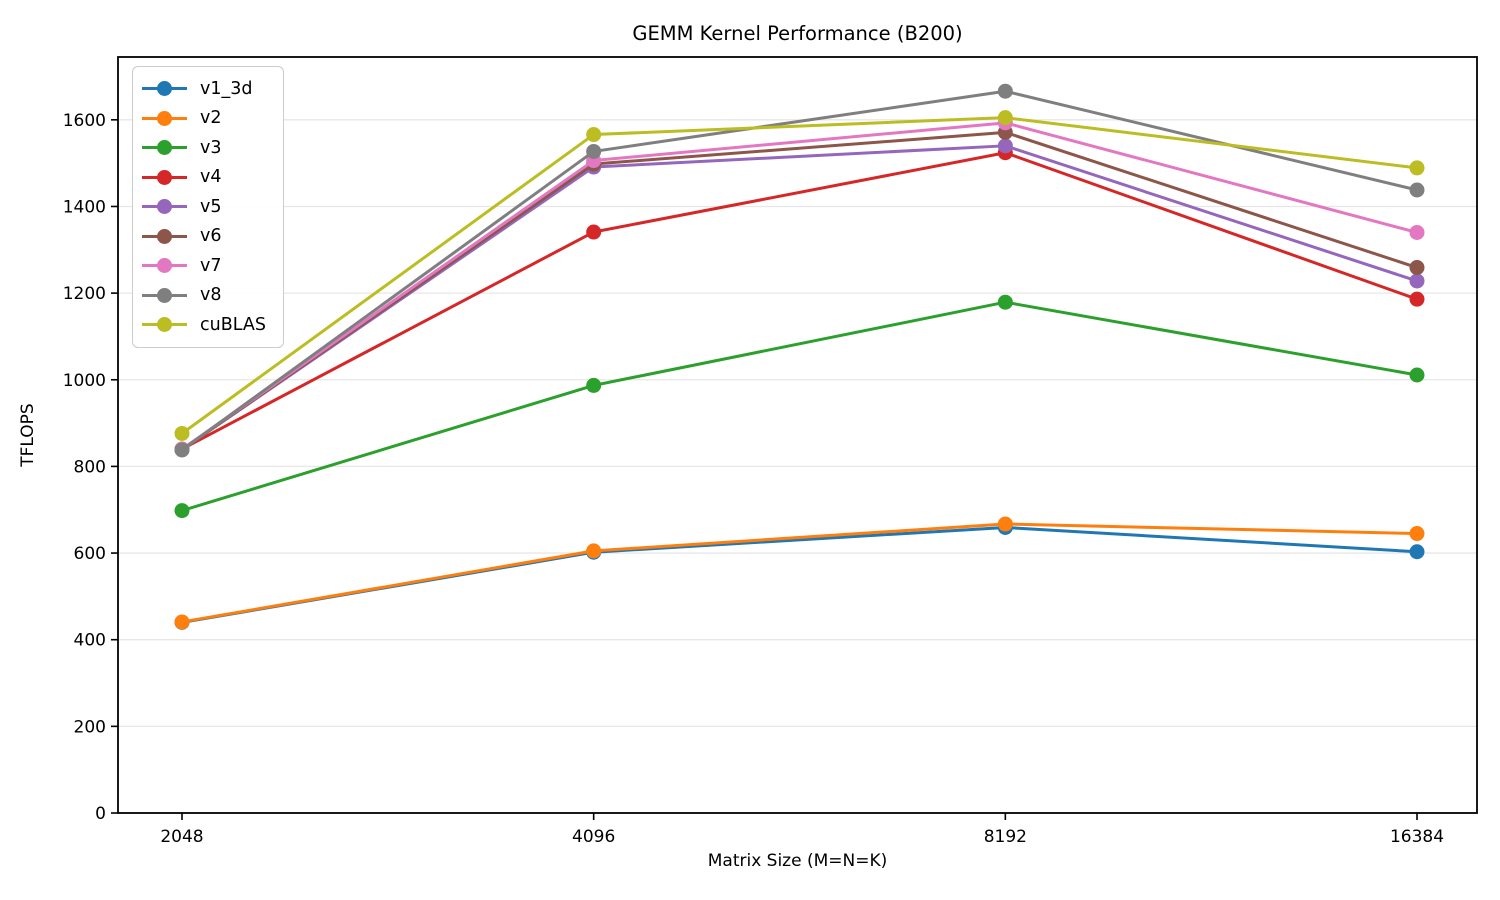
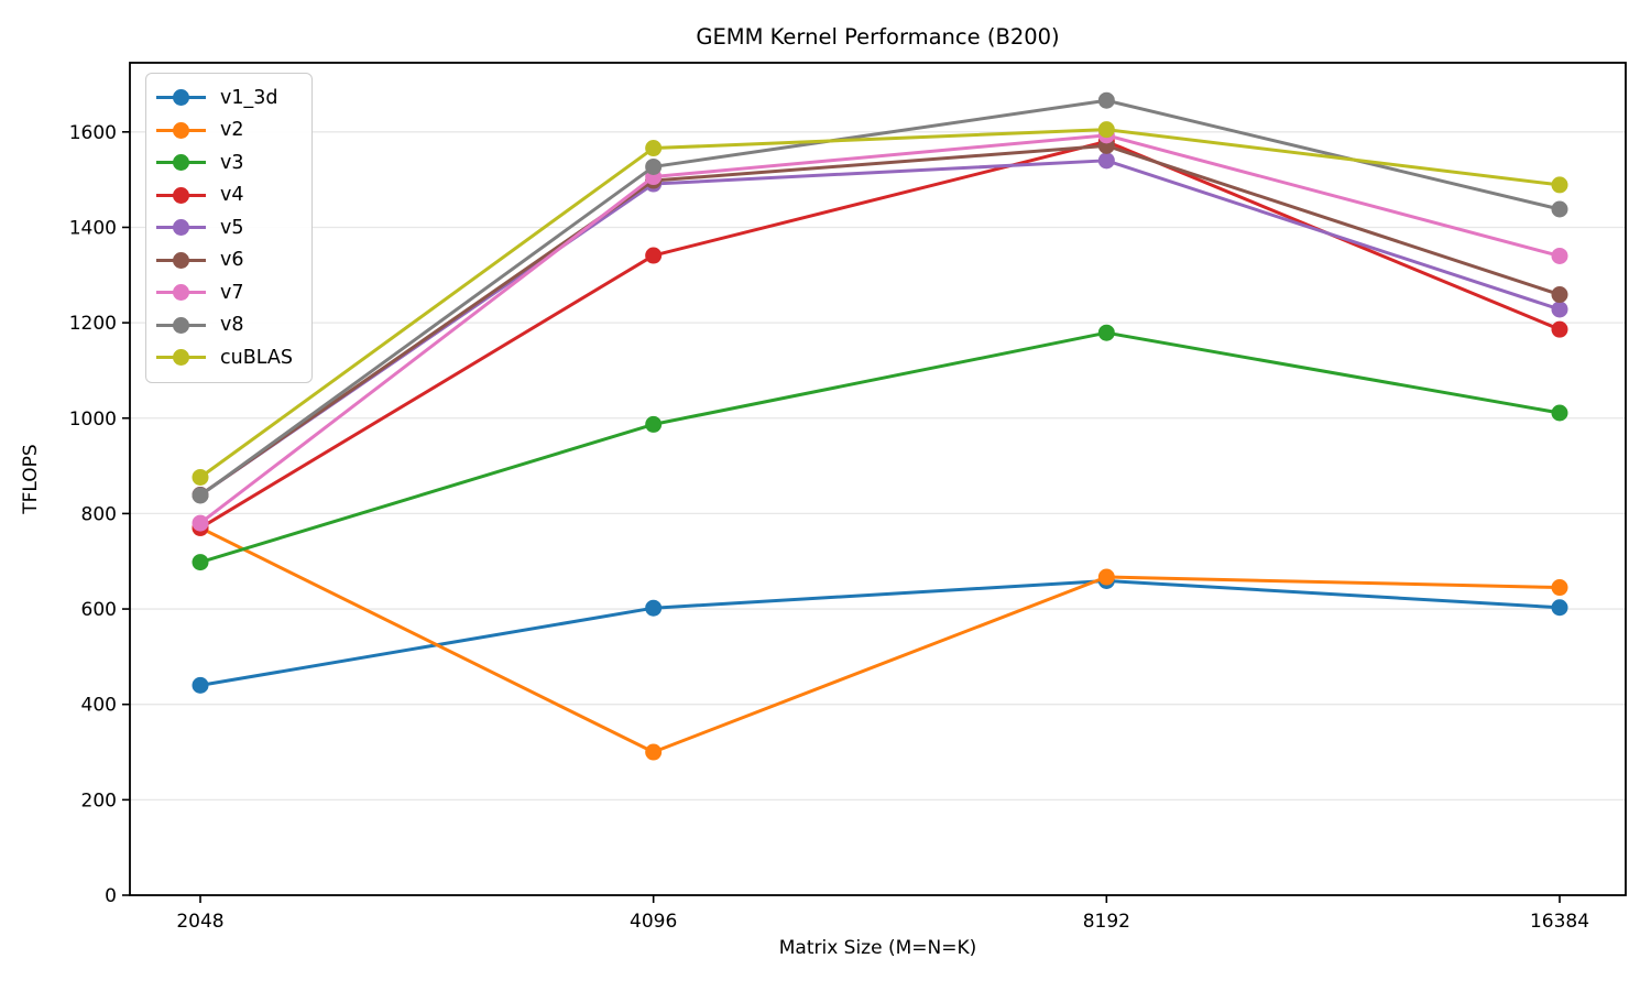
v2/2048: 440 -> 770
v4/2048: 840 -> 770
v7/2048: 840 -> 780
v2/4096: 600 -> 300
v4/8192: 1520 -> 1580
